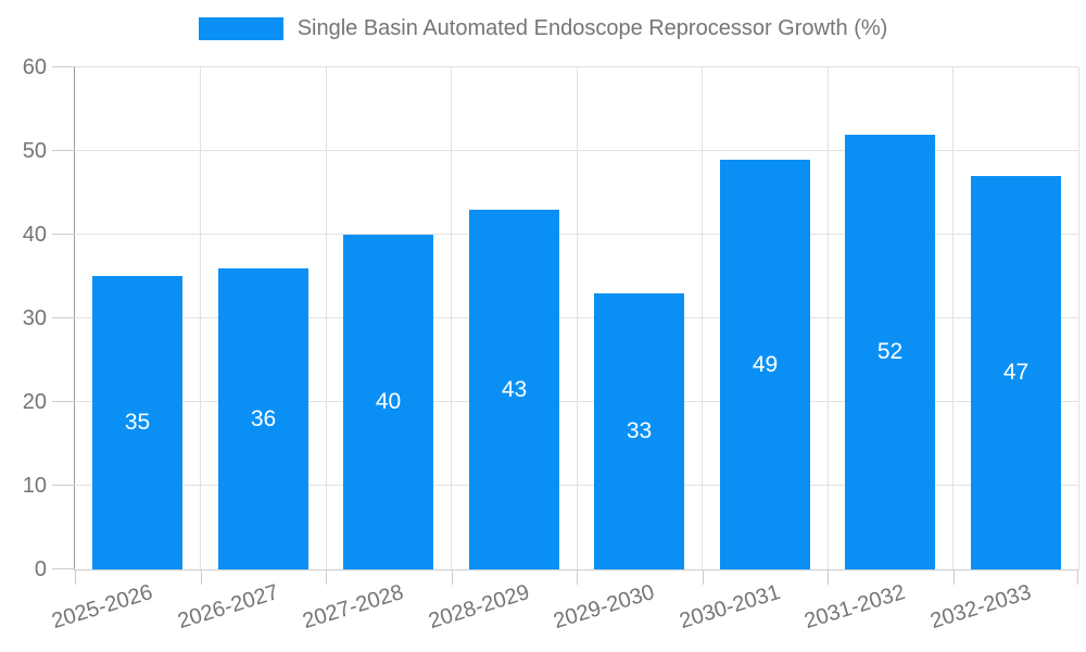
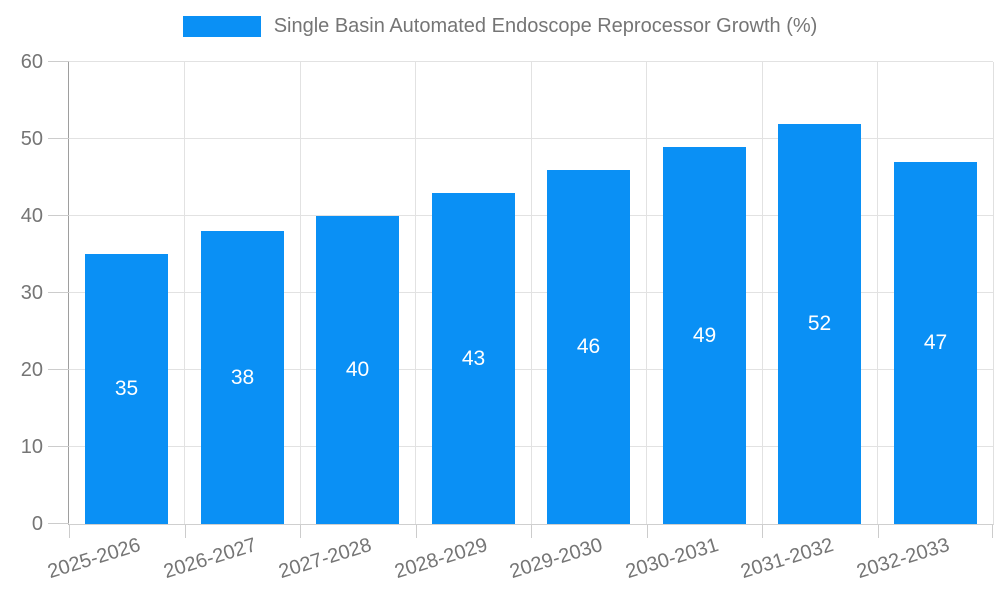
2026-2027: 36 -> 38
2029-2030: 33 -> 46
